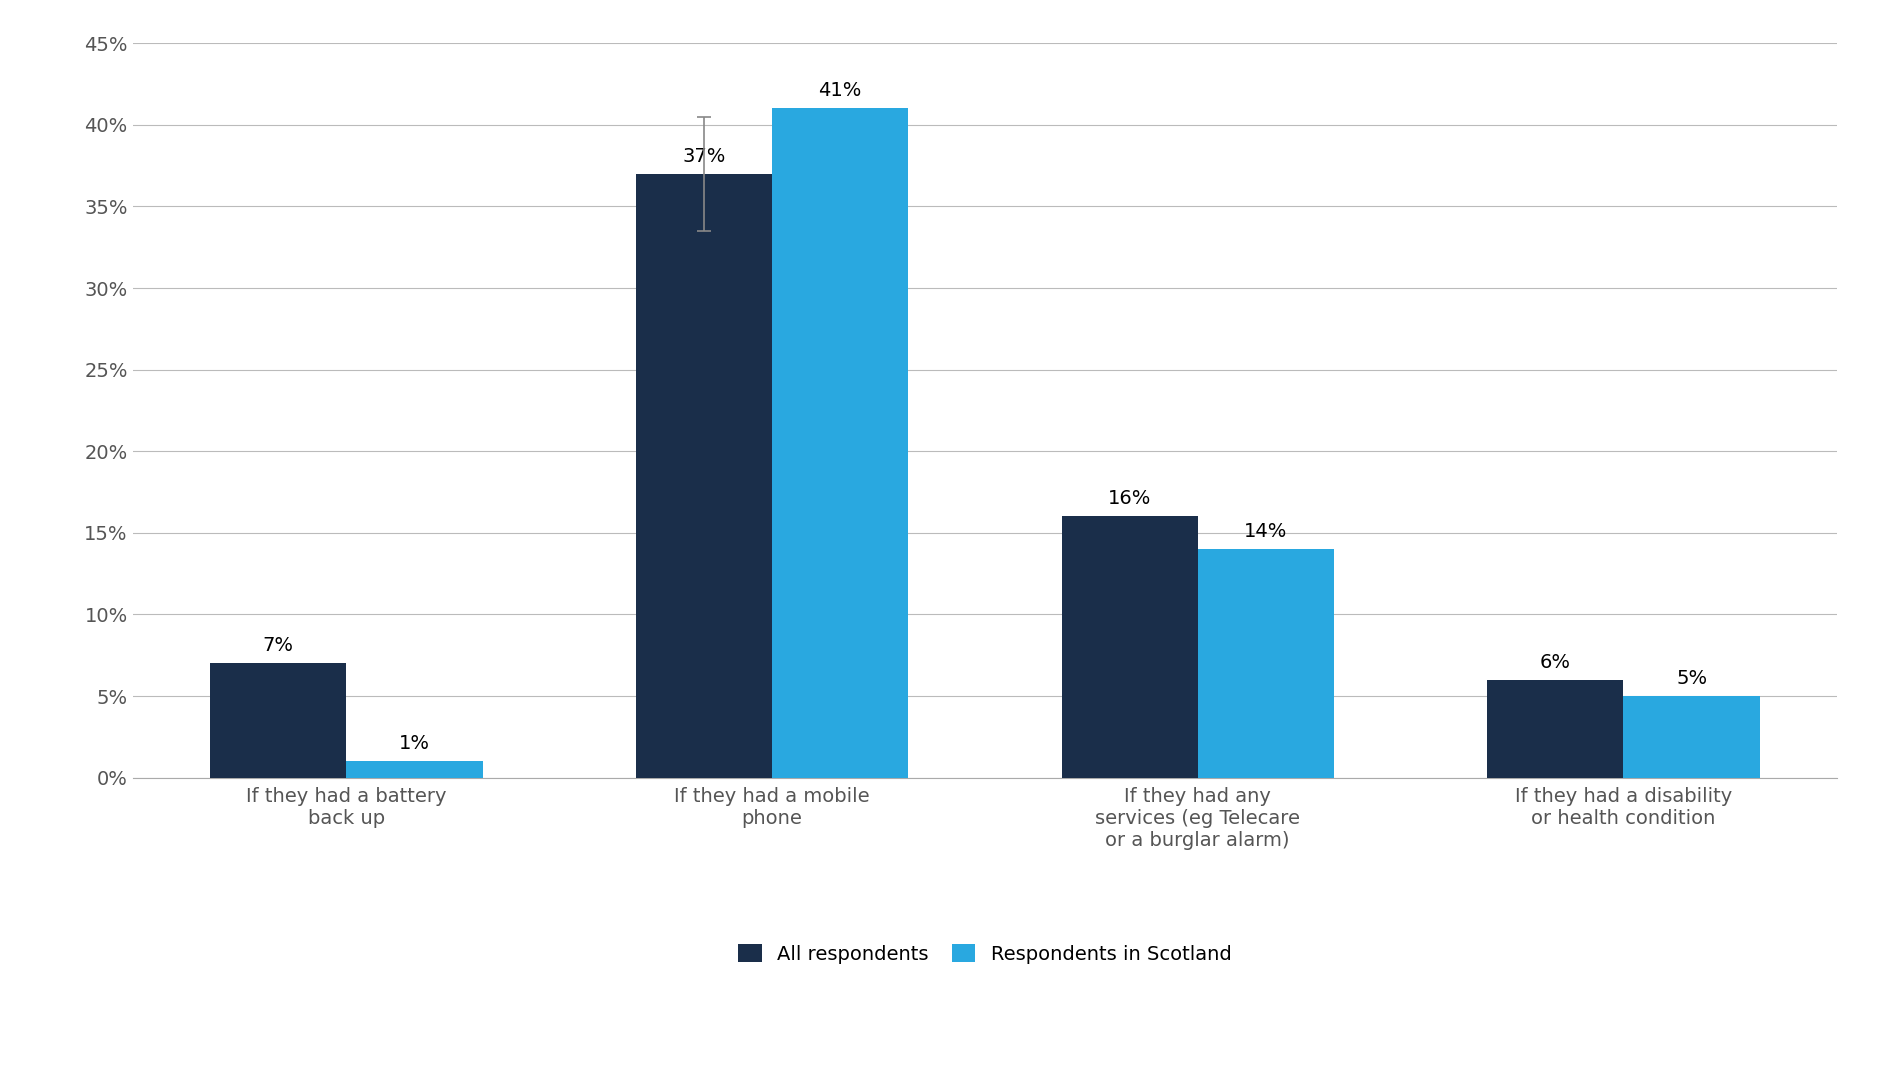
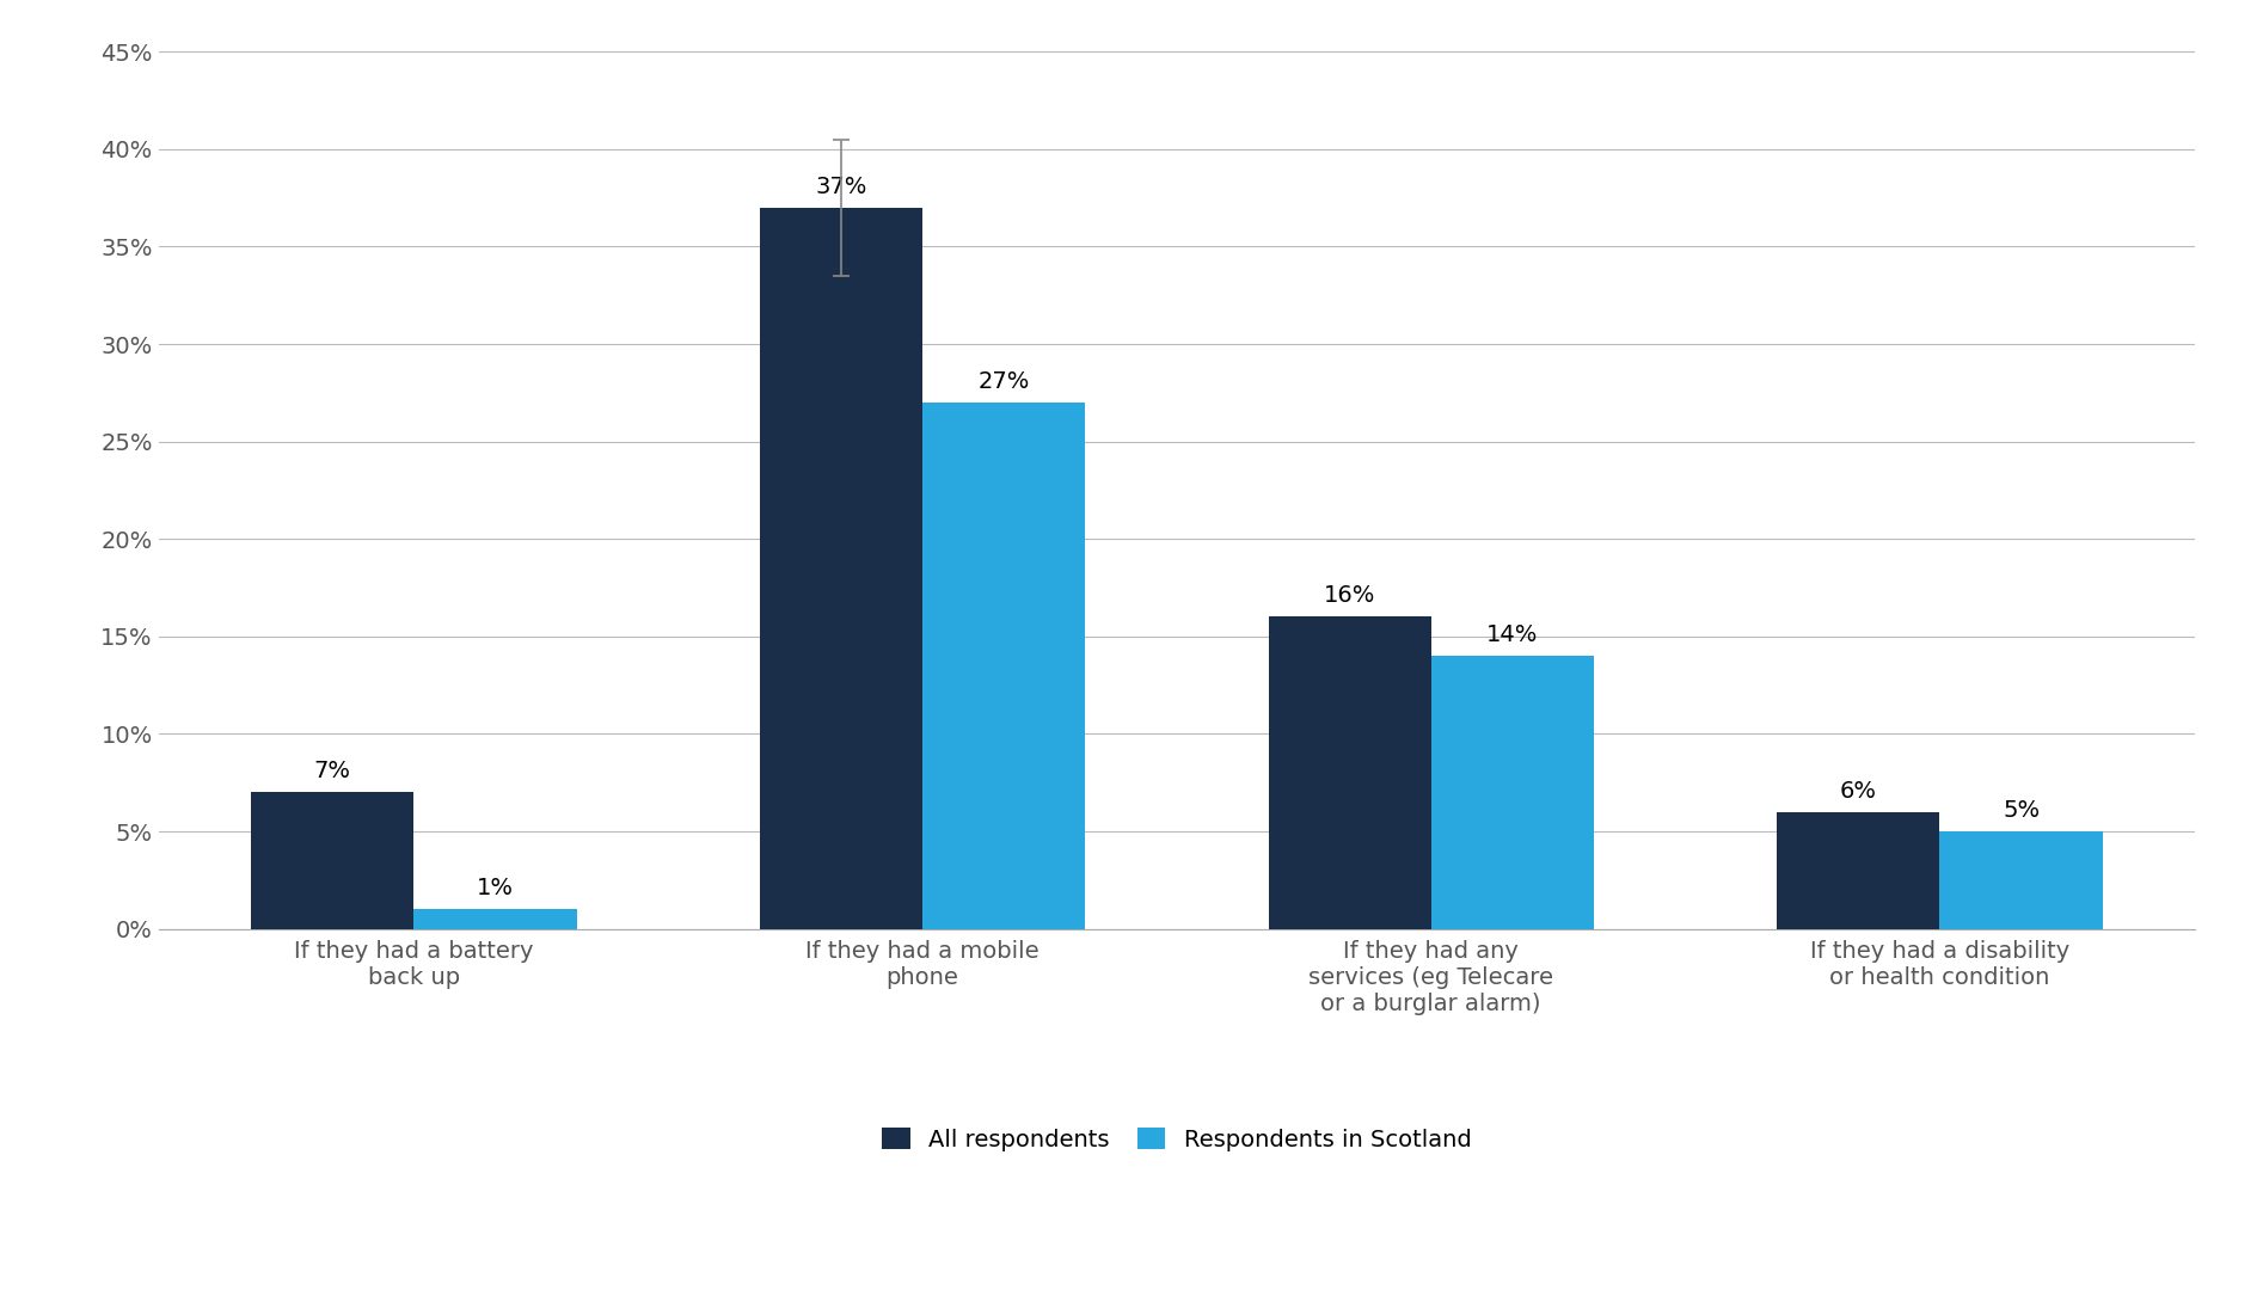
Respondents in Scotland/If they had a mobile phone: 41% -> 27%
